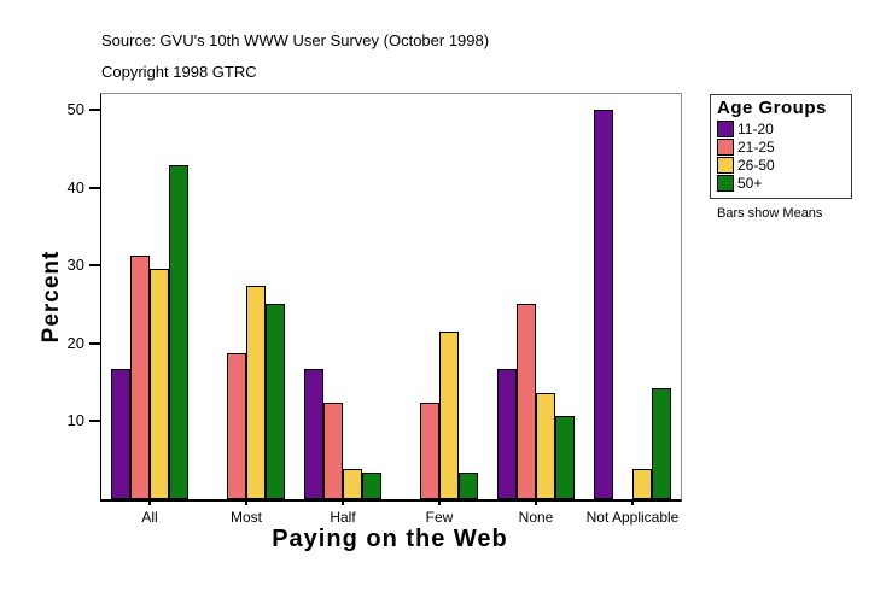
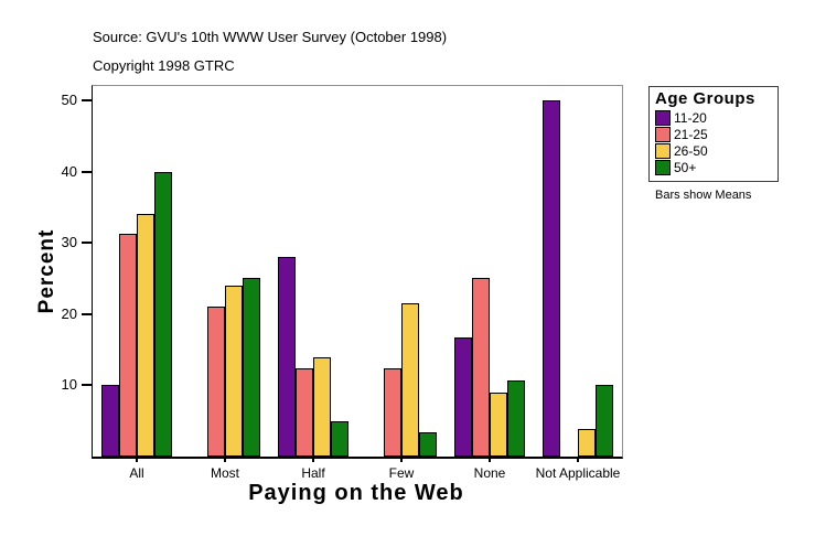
11-20/All: 17 -> 10
26-50/All: 30 -> 34
50+/All: 43 -> 40
21-25/Most: 19 -> 21
26-50/Most: 27 -> 24
11-20/Half: 17 -> 28
26-50/Half: 4 -> 14
50+/Half: 3 -> 5
26-50/None: 14 -> 9
50+/Not Applicable: 14 -> 10
